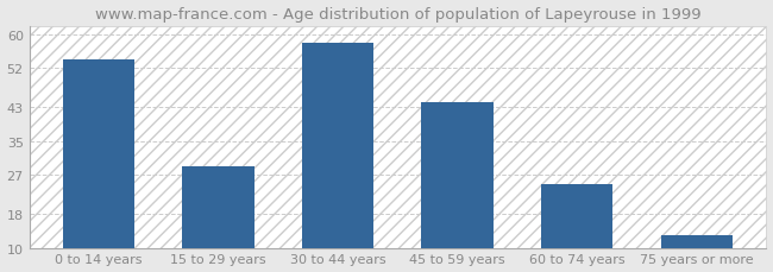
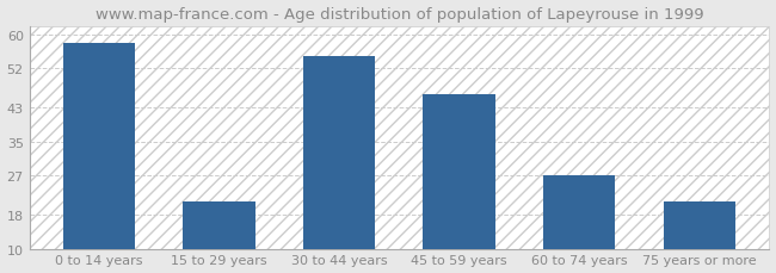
0 to 14 years: 54 -> 58
15 to 29 years: 29 -> 21
30 to 44 years: 58 -> 55
45 to 59 years: 44 -> 46
60 to 74 years: 25 -> 27
75 years or more: 13 -> 21
